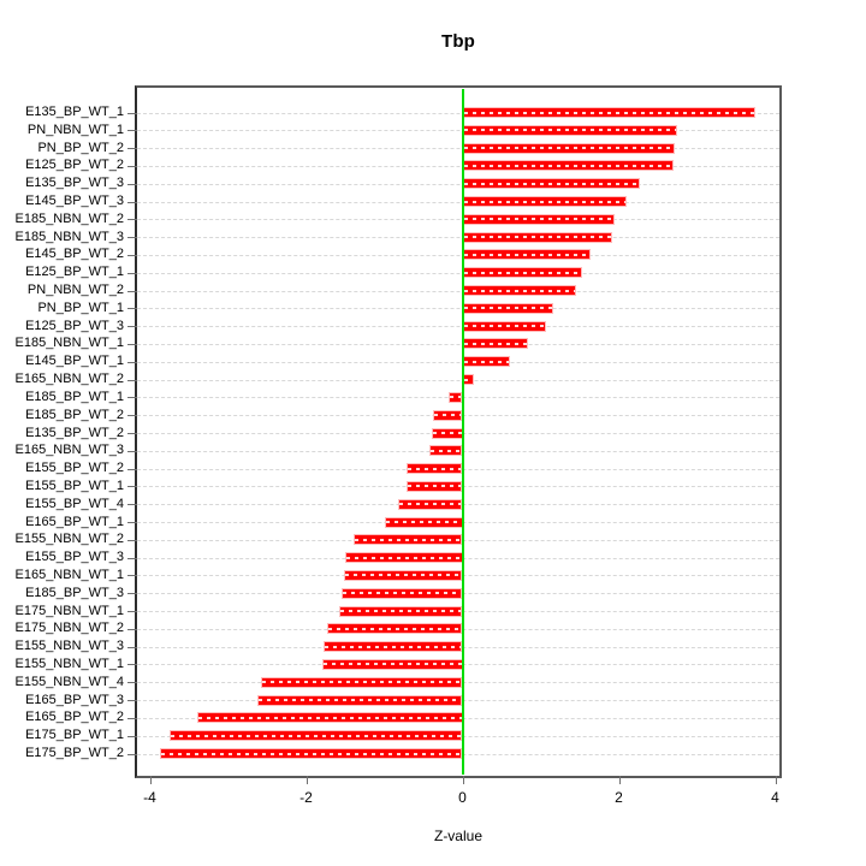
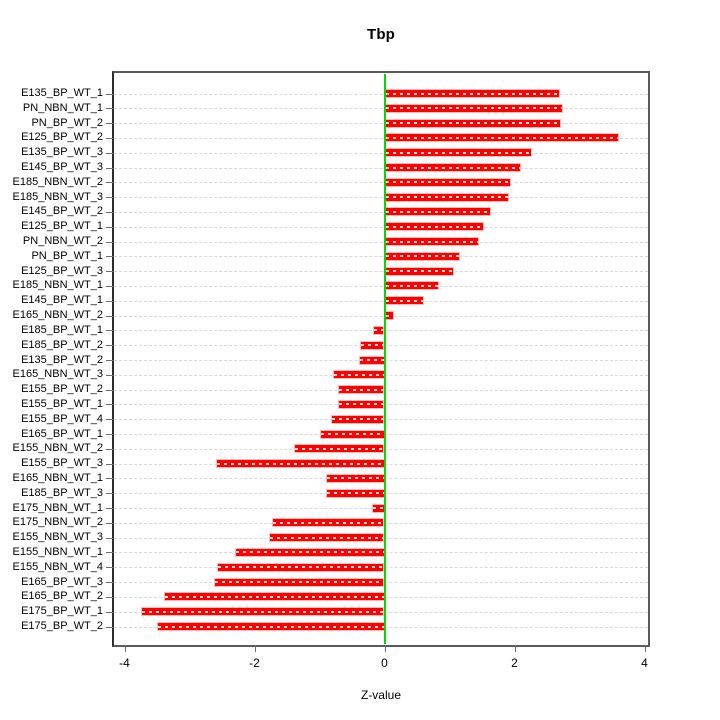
E135_BP_WT_1: 3.8 -> 2.7
E125_BP_WT_2: 2.7 -> 3.6
E165_NBN_WT_3: -0.4 -> -0.8
E155_BP_WT_3: -1.5 -> -2.6
E165_NBN_WT_1: -1.5 -> -0.9
E185_BP_WT_3: -1.5 -> -0.9
E175_NBN_WT_1: -1.6 -> -0.2
E155_NBN_WT_1: -1.8 -> -2.3
E175_BP_WT_2: -3.9 -> -3.5
